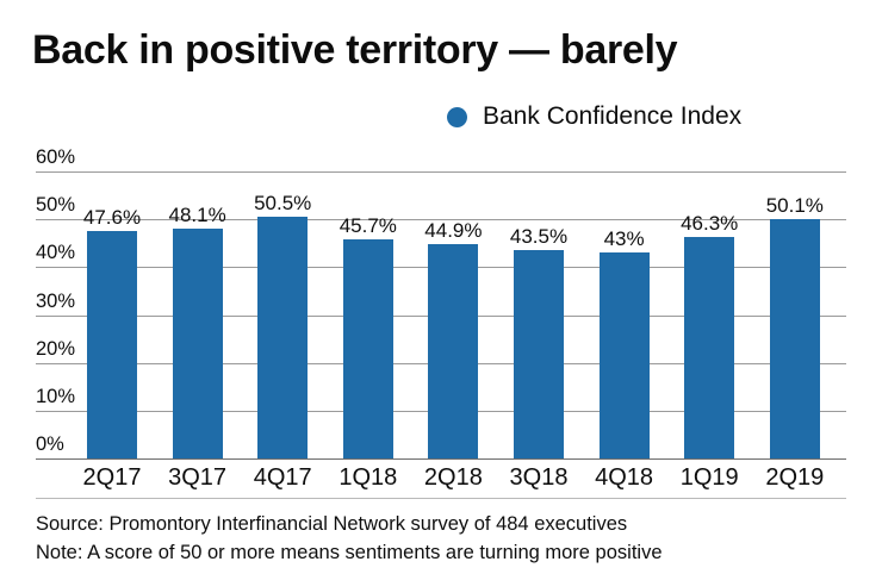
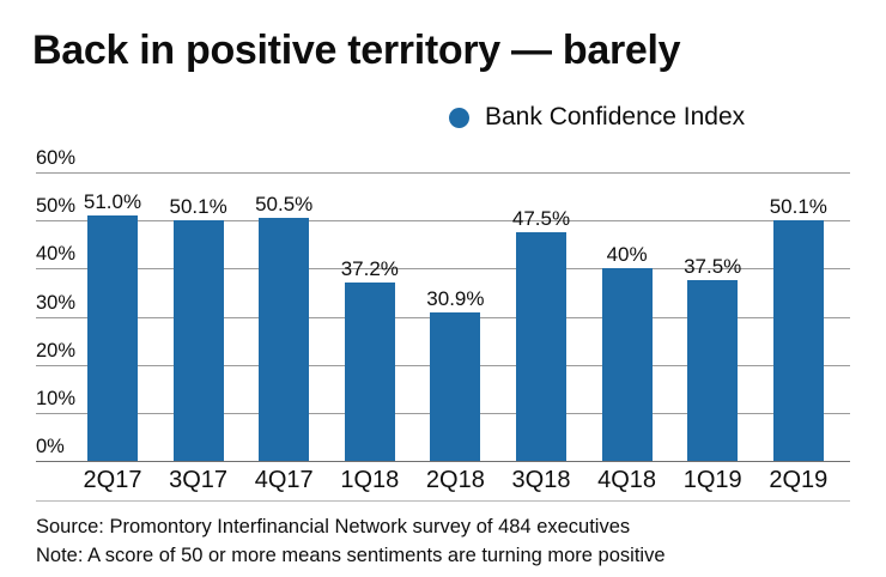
2Q17: 47.6% -> 51.0%
3Q17: 48.1% -> 50.1%
1Q18: 45.7% -> 37.2%
2Q18: 44.9% -> 30.9%
3Q18: 43.5% -> 47.5%
4Q18: 43% -> 40%
1Q19: 46.3% -> 37.5%
